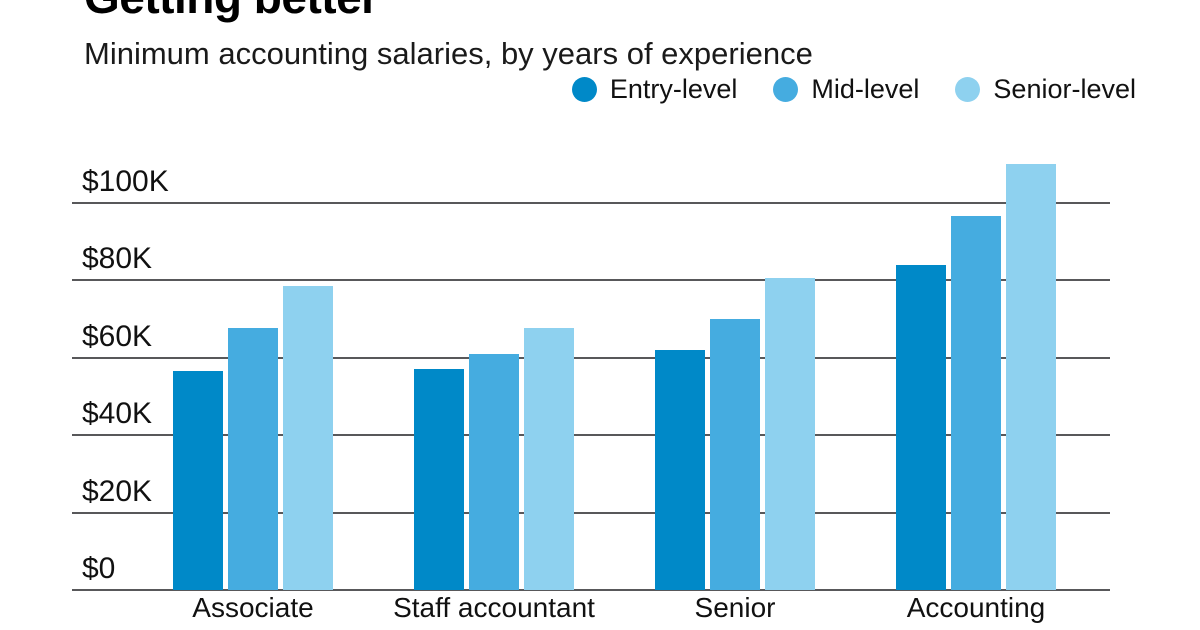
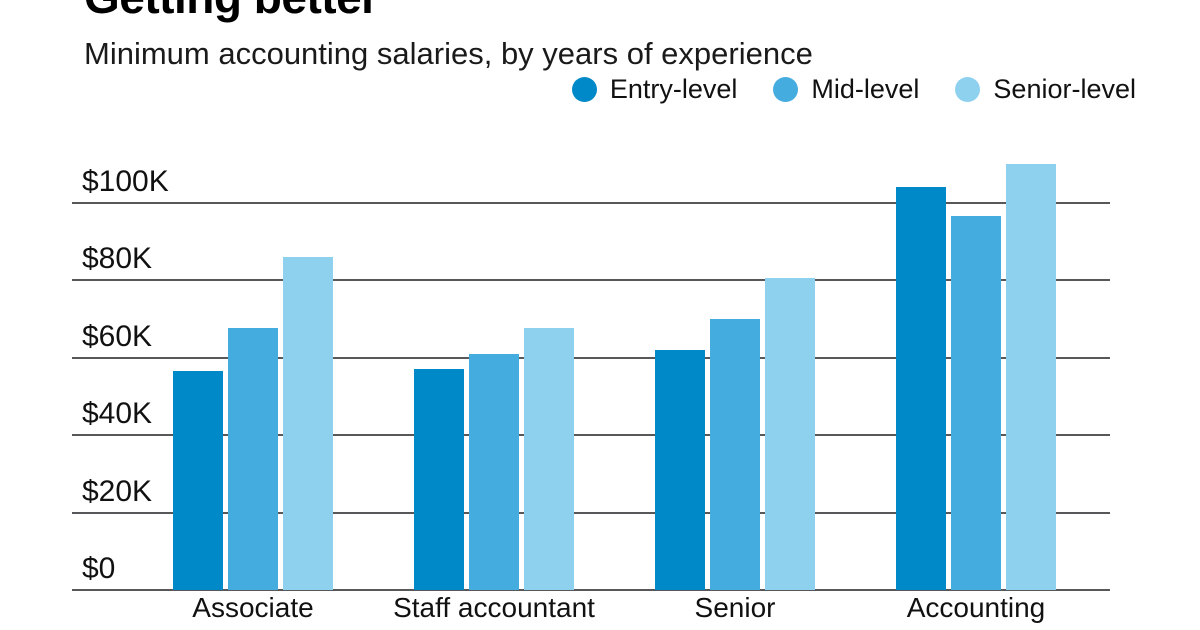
Senior-level/Associate: $78K -> $86K
Entry-level/Accounting: $84K -> $104K
